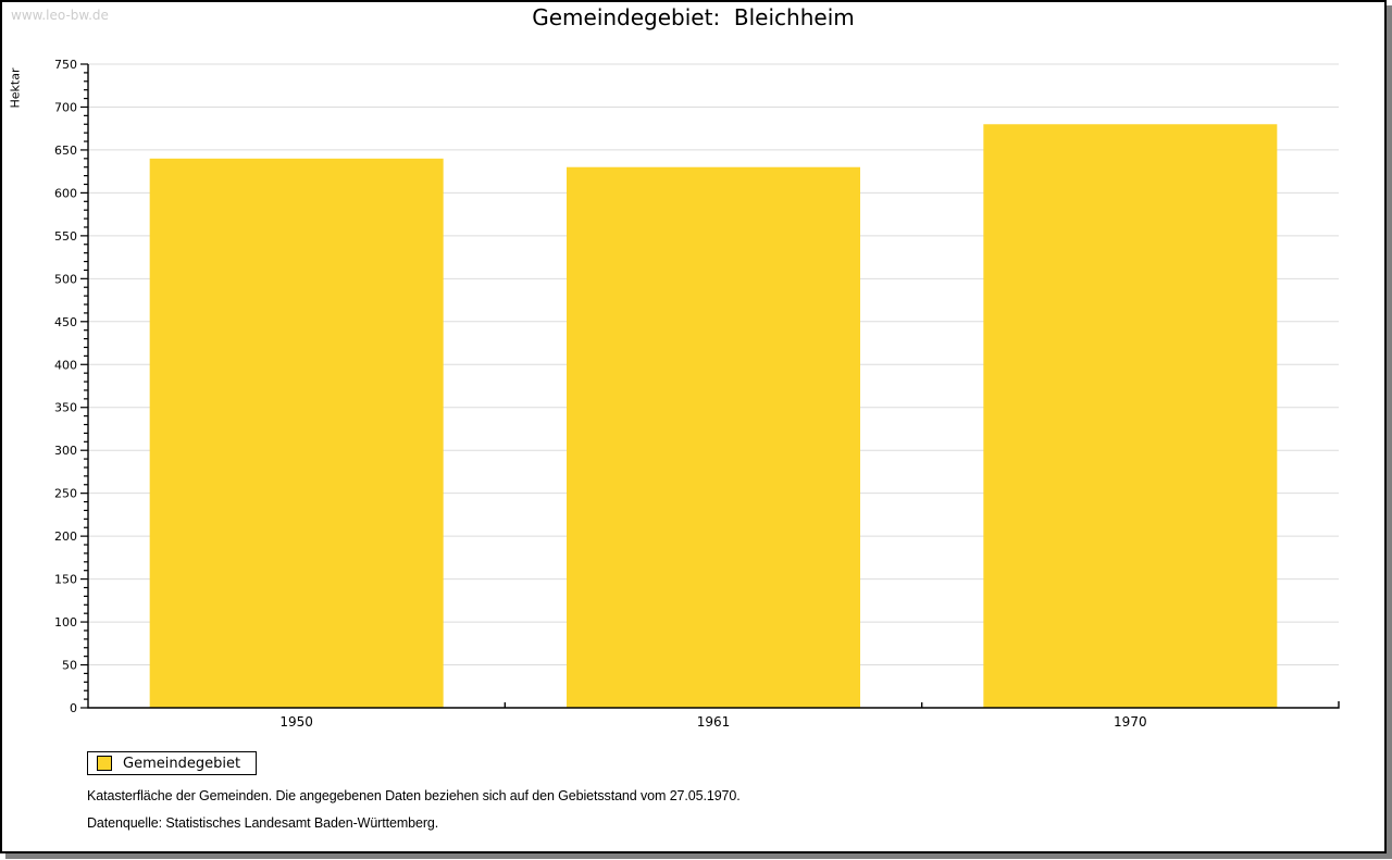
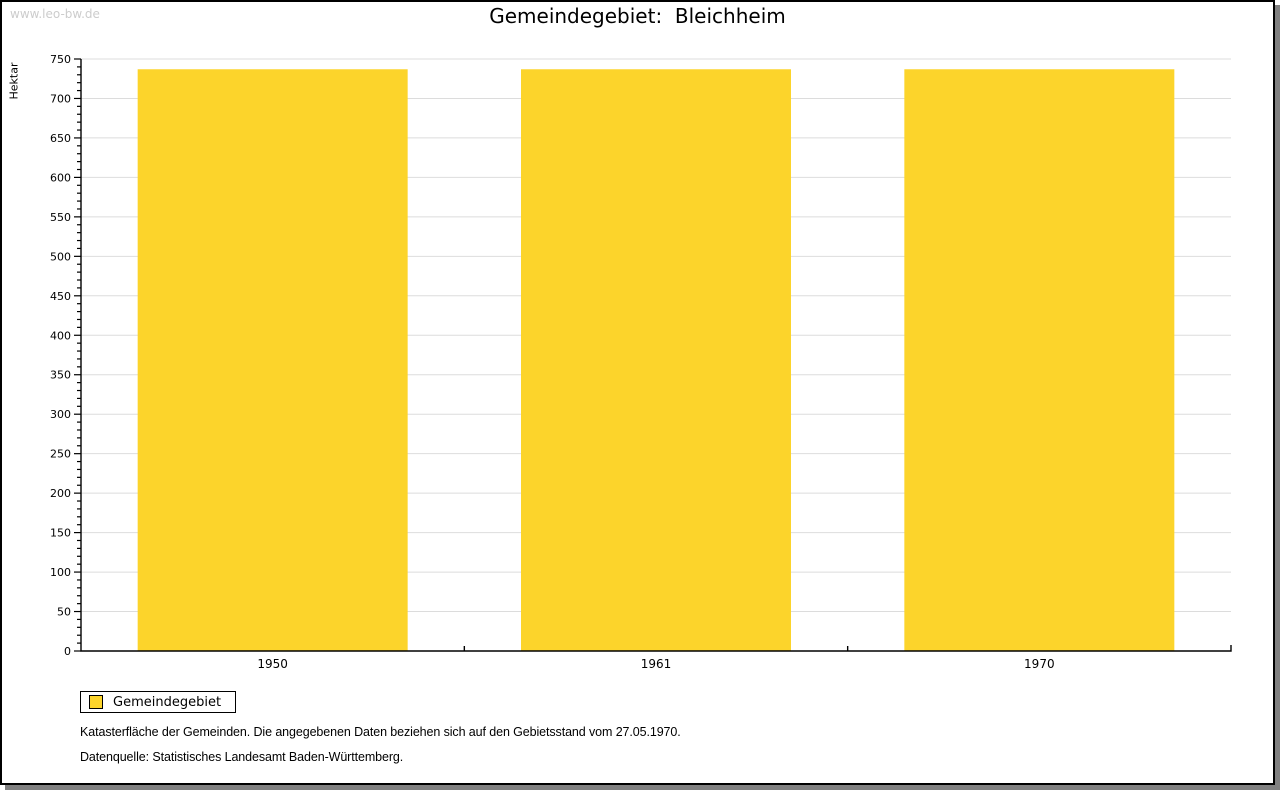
1950: 640 -> 740
1961: 630 -> 740
1970: 680 -> 740
